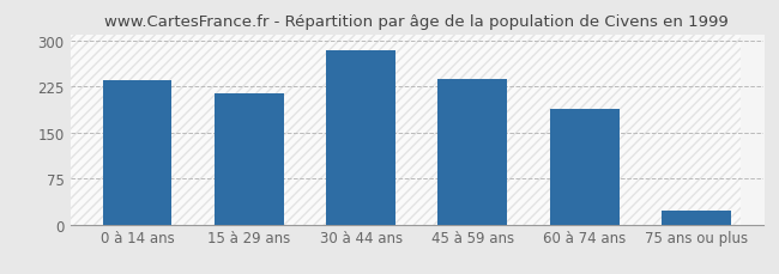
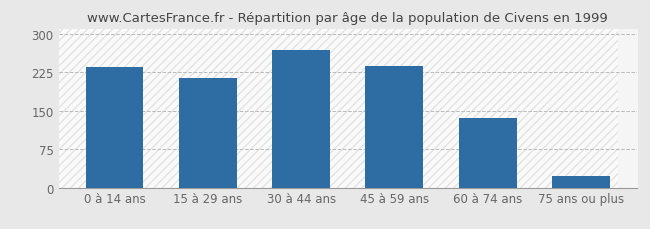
30 à 44 ans: 284 -> 268
60 à 74 ans: 188 -> 136
